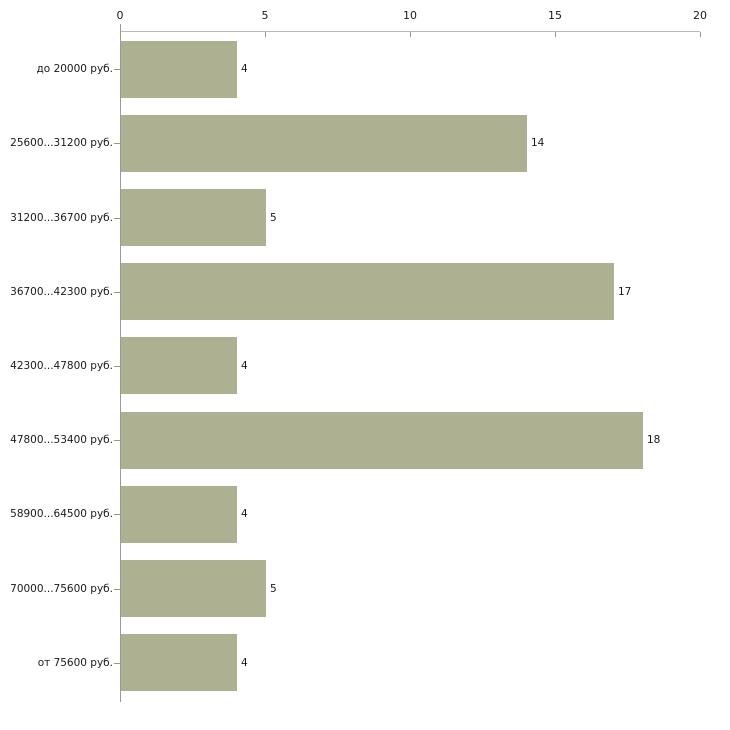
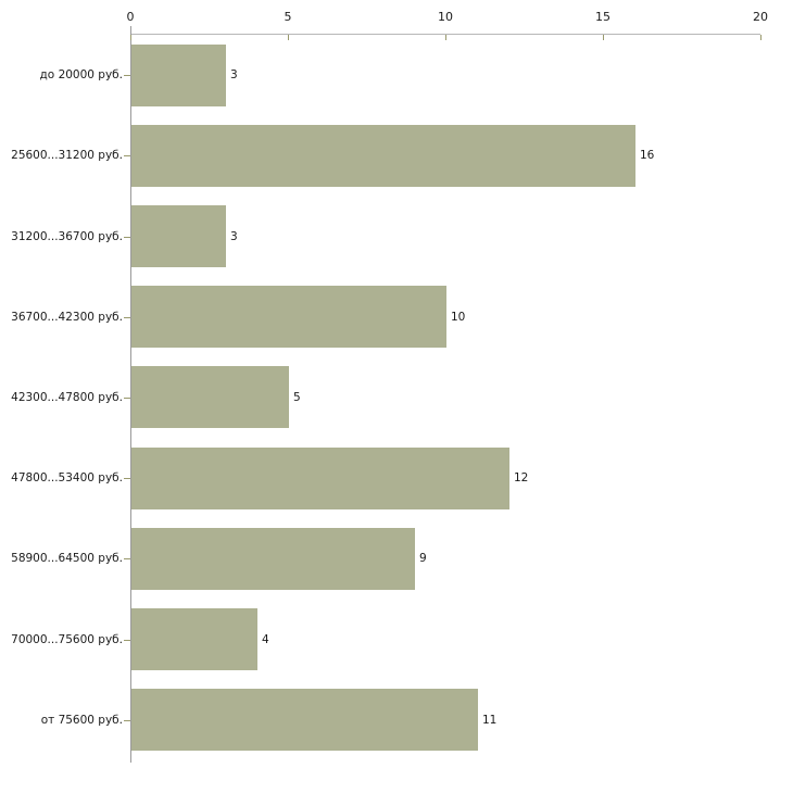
до 20000 руб.: 4 -> 3
25600...31200 руб.: 14 -> 16
31200...36700 руб.: 5 -> 3
36700...42300 руб.: 17 -> 10
42300...47800 руб.: 4 -> 5
47800...53400 руб.: 18 -> 12
58900...64500 руб.: 4 -> 9
70000...75600 руб.: 5 -> 4
от 75600 руб.: 4 -> 11
